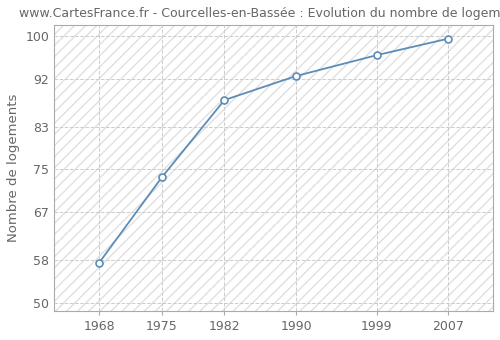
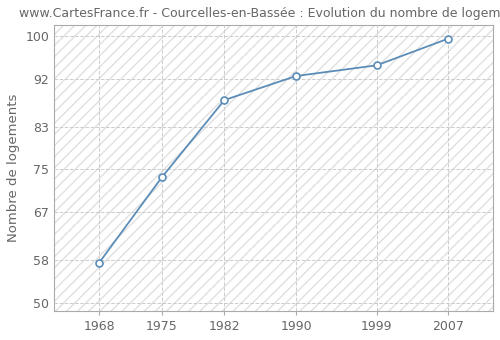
1999: 96.4 -> 94.5
